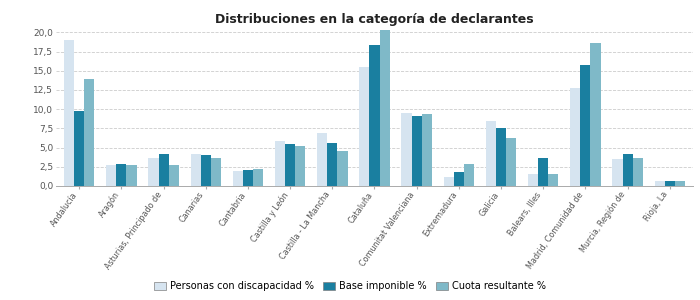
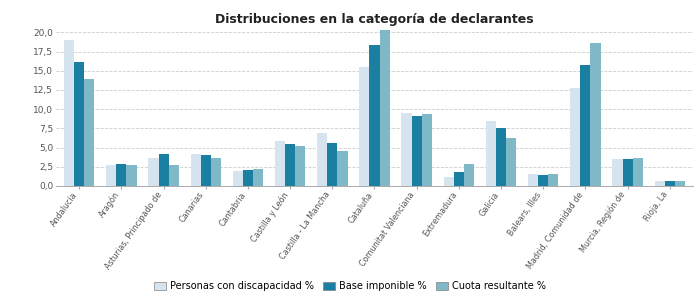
Base imponible %/Andalucía: 9,8 -> 16,2
Base imponible %/Balears, Illes: 3,6 -> 1,4
Base imponible %/Murcia, Región de: 4,2 -> 3,5
